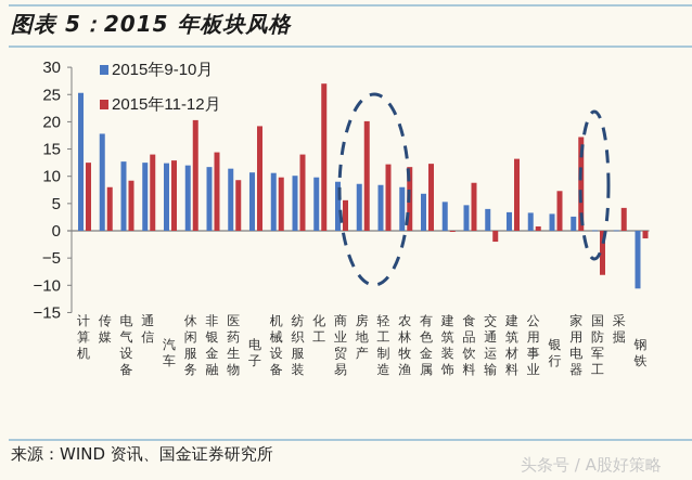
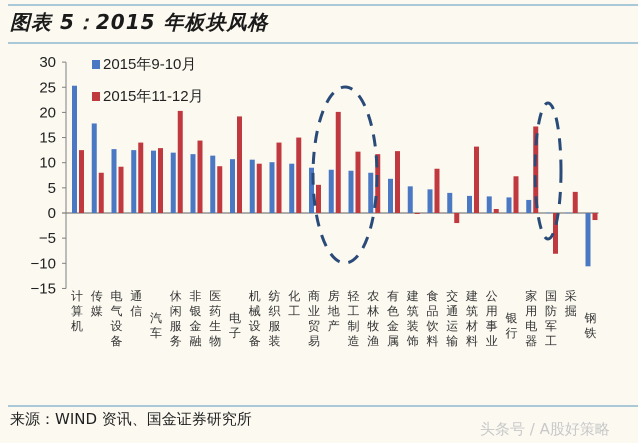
2015年11-12月/化工: 27 -> 15
